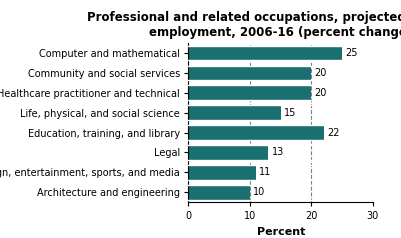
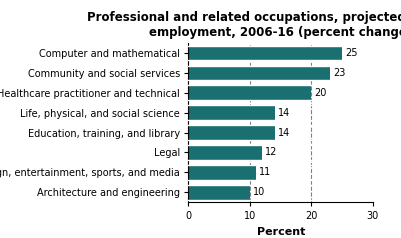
Community and social services: 20 -> 23
Life, physical, and social science: 15 -> 14
Education, training, and library: 22 -> 14
Legal: 13 -> 12
